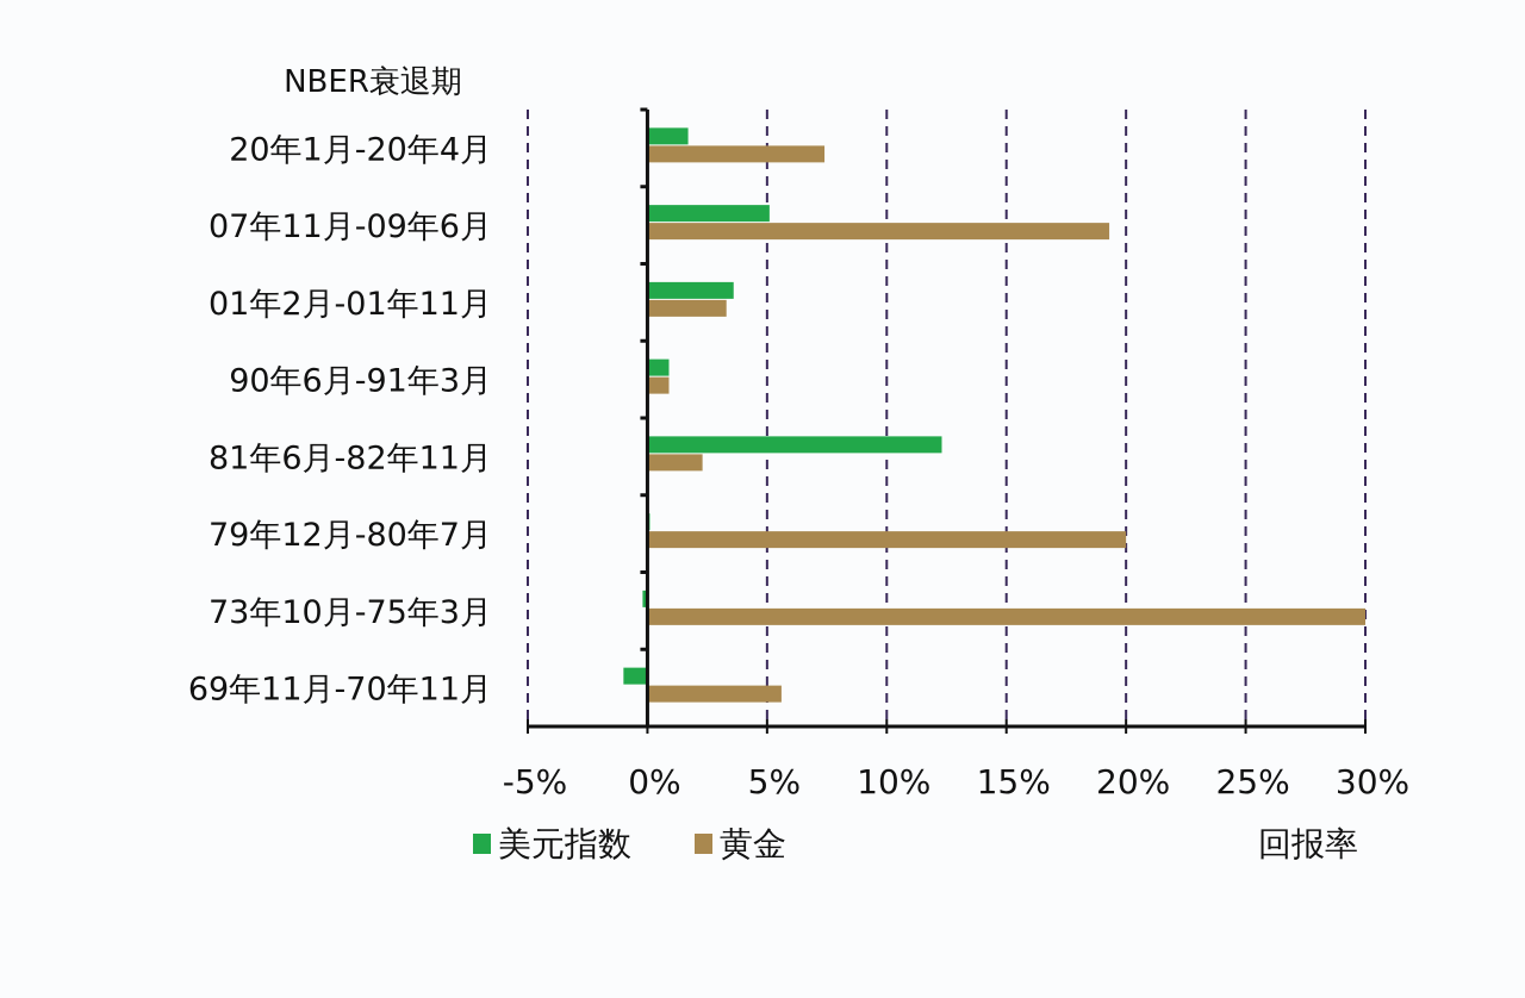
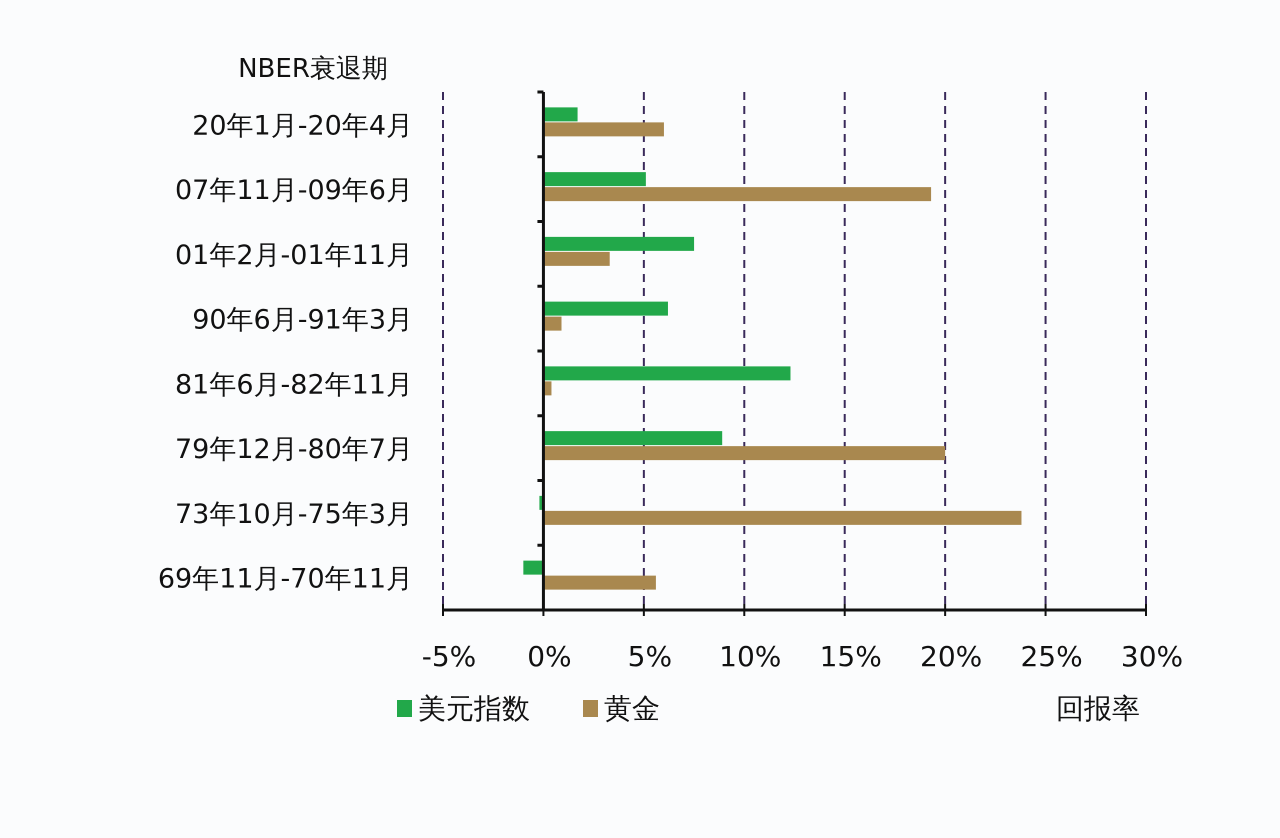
黄金/20年1月-20年4月: 7.4% -> 6.0%
美元指数/01年2月-01年11月: 3.6% -> 7.5%
美元指数/90年6月-91年3月: 0.9% -> 6.2%
黄金/81年6月-82年11月: 2.3% -> 0.4%
美元指数/79年12月-80年7月: 0.1% -> 8.9%
黄金/73年10月-75年3月: 30.0% -> 23.8%
